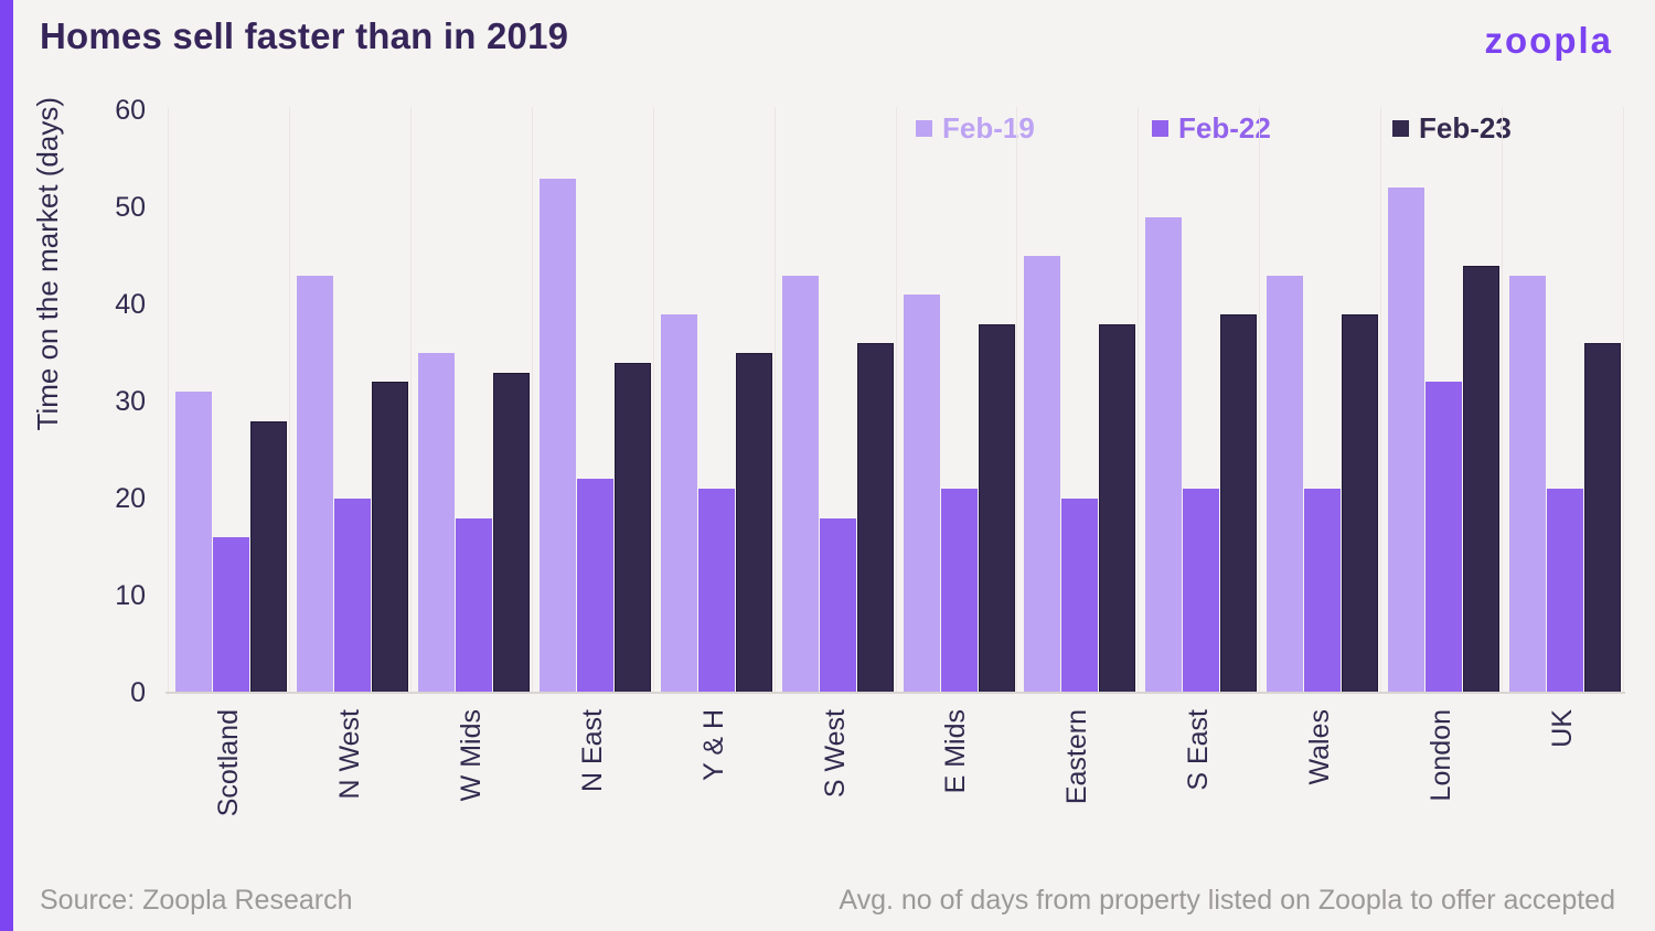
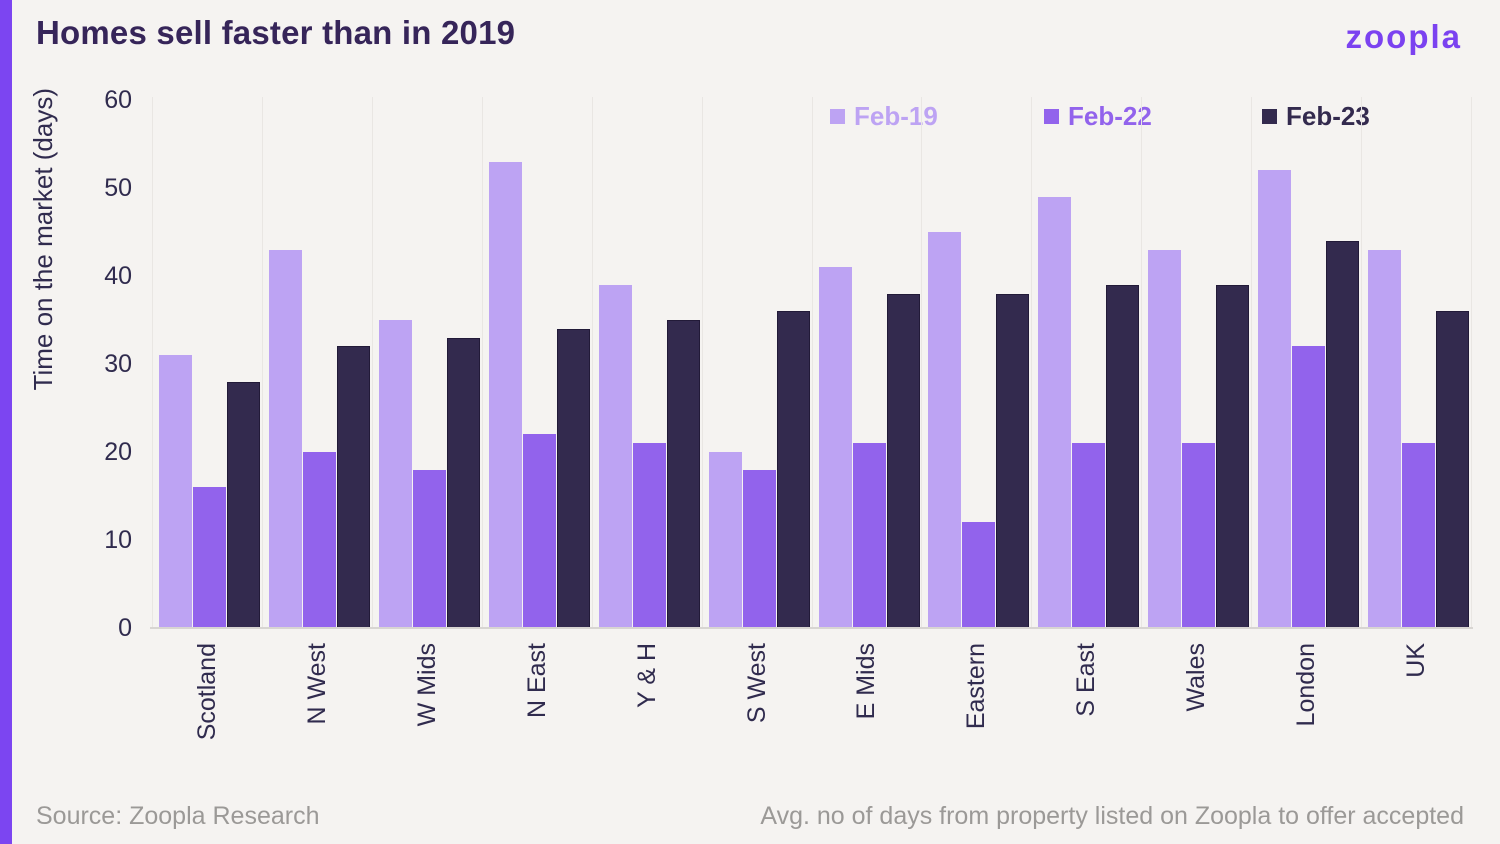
Feb-19/S West: 43 -> 20
Feb-22/Eastern: 20 -> 12
